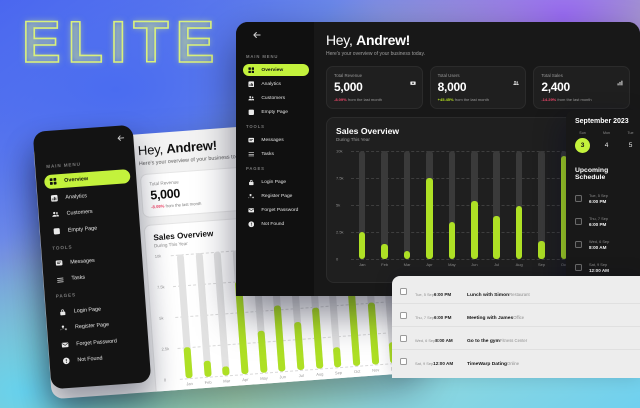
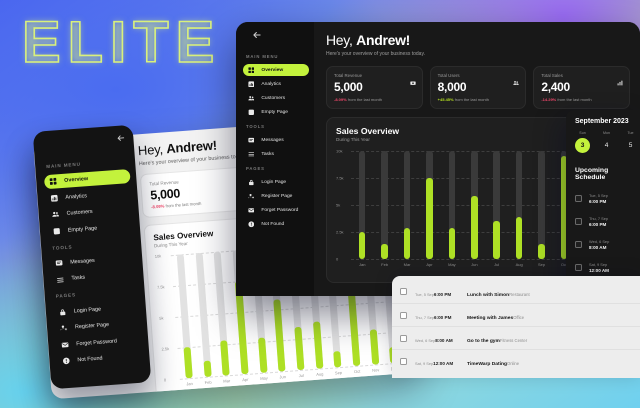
Mar: 0.7k -> 2.8k
May: 3.4k -> 2.8k
Jun: 5.3k -> 5.8k
Jul: 3.9k -> 3.5k
Aug: 4.9k -> 3.8k
Sep: 1.6k -> 1.3k
Nov: 5.0k -> 2.8k
Dec: 1.7k -> 1.3k
